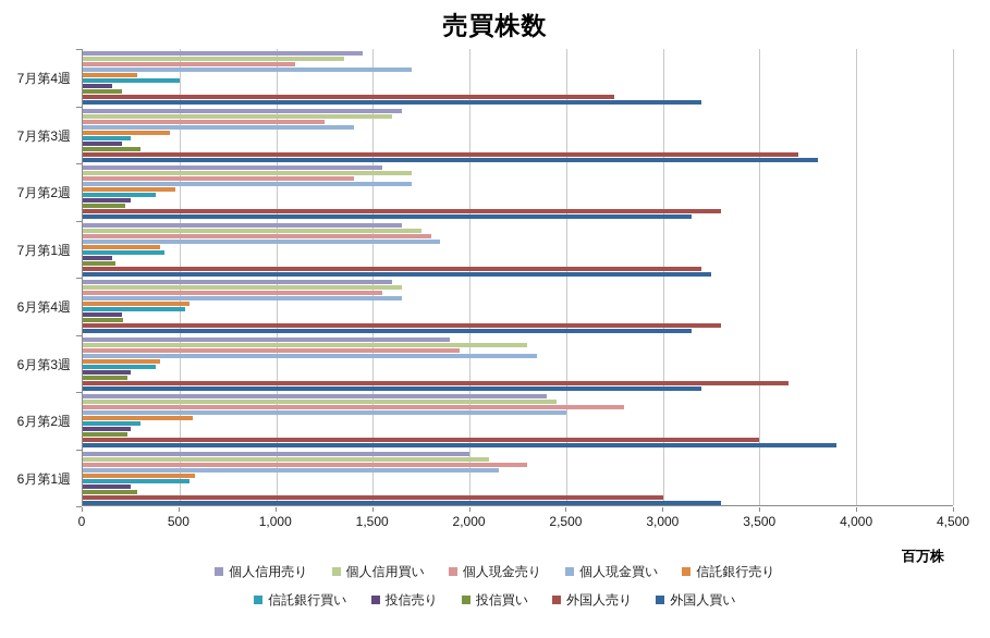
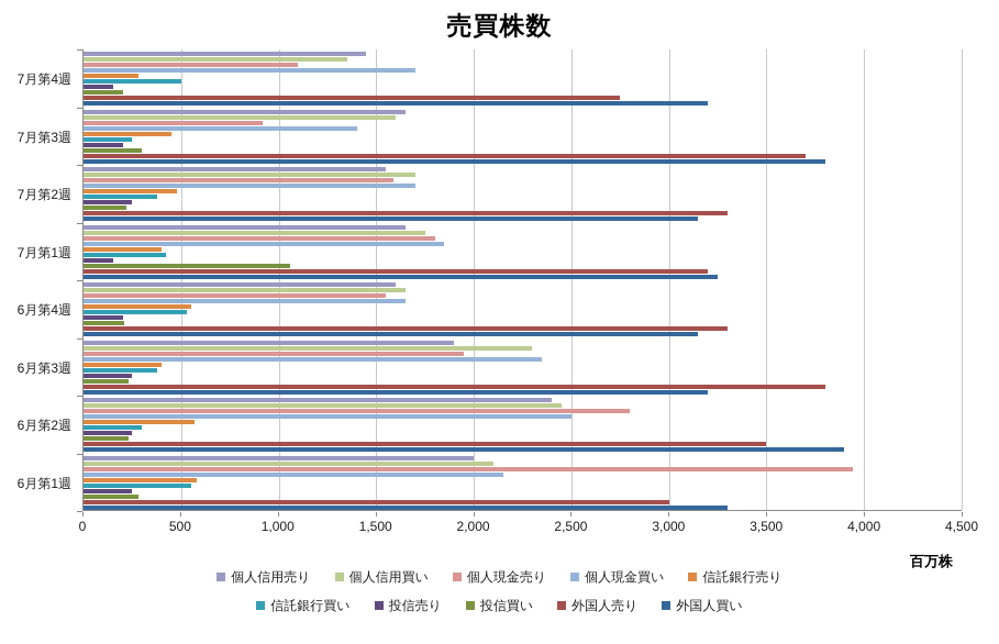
個人現金売り/7月第3週: 1250 -> 920
個人現金売り/7月第2週: 1400 -> 1590
投信買い/7月第1週: 170 -> 1060
外国人売り/6月第3週: 3650 -> 3800
個人現金売り/6月第1週: 2300 -> 3940
